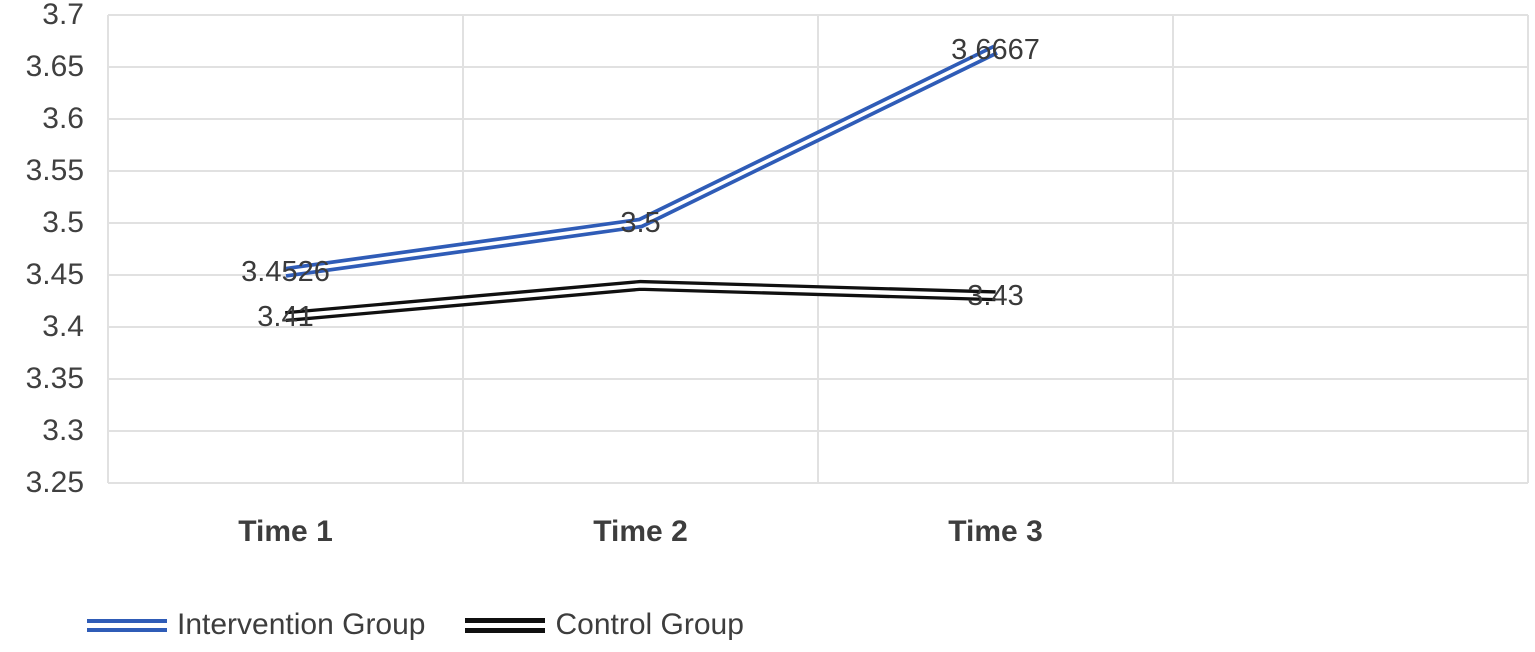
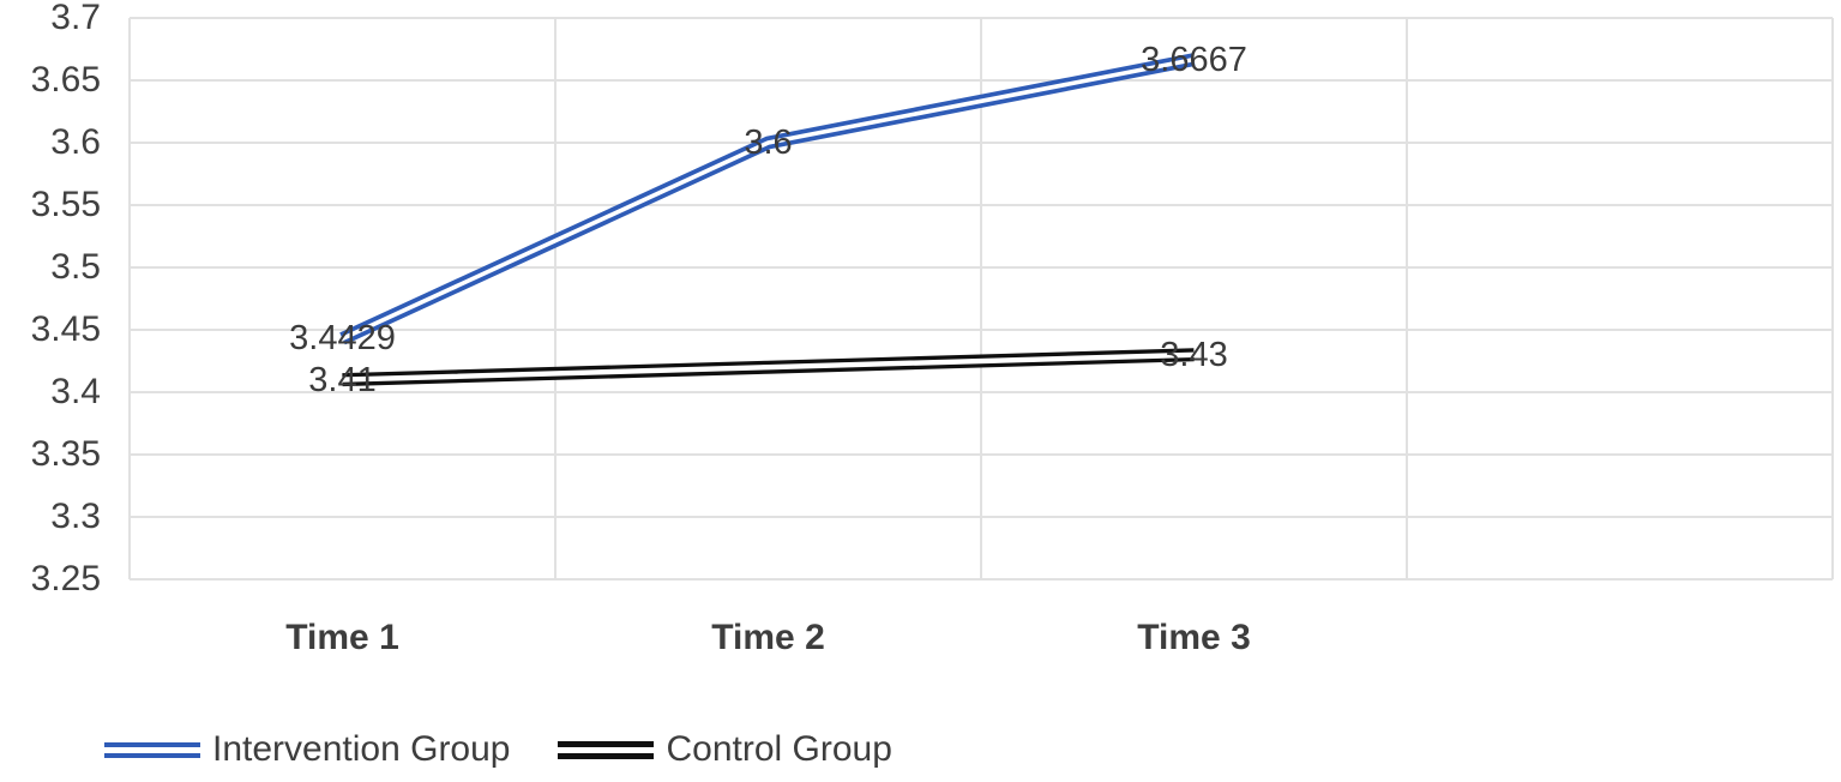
Intervention Group/Time 1: 3.4526 -> 3.4429
Intervention Group/Time 2: 3.5 -> 3.6
Control Group/Time 2: 3.44 -> 3.42
